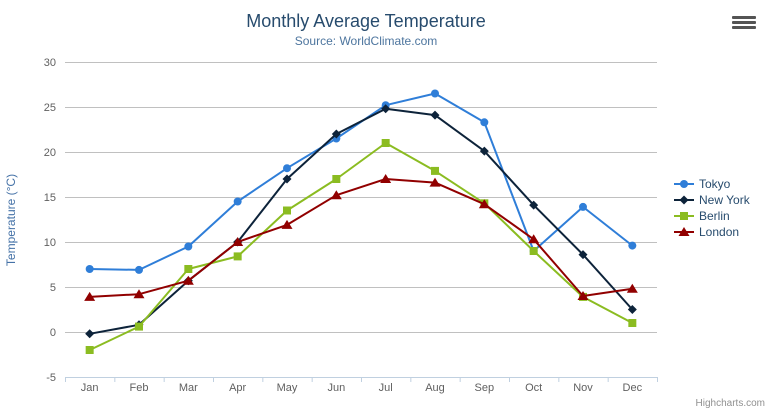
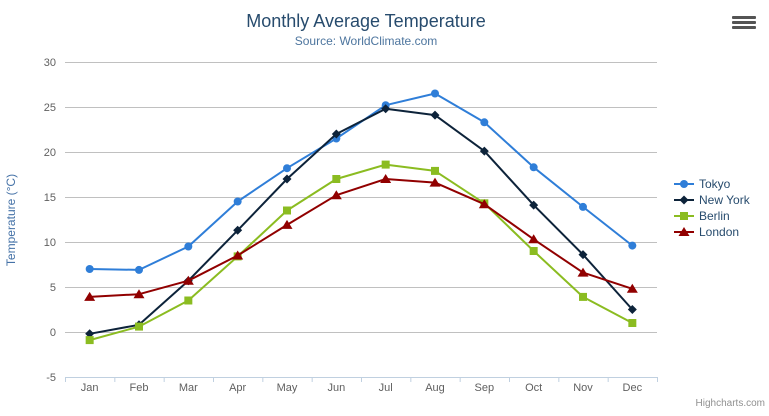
Berlin/Jan: -2 -> -1
Berlin/Mar: 7 -> 4
New York/Apr: 10 -> 11
London/Apr: 10 -> 8
Berlin/Jul: 21 -> 19
Tokyo/Oct: 9 -> 18
London/Nov: 4 -> 7
